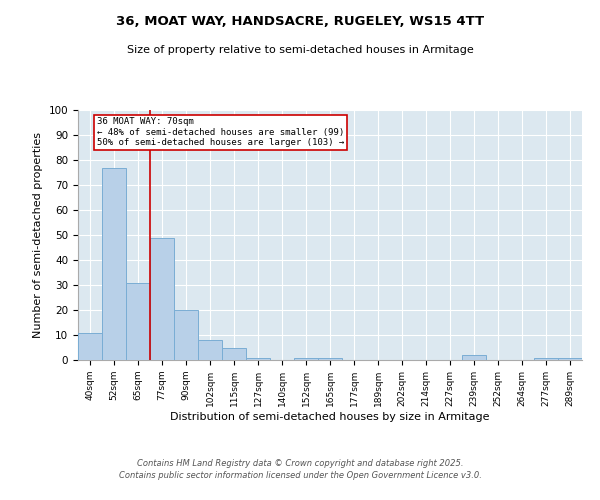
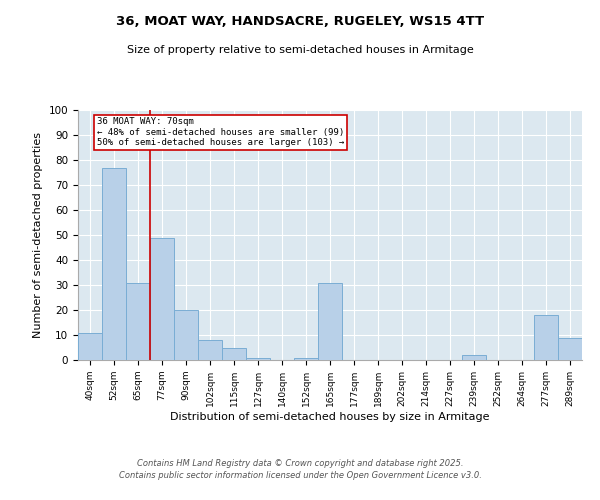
165sqm: 1 -> 31
277sqm: 1 -> 18
289sqm: 1 -> 9
